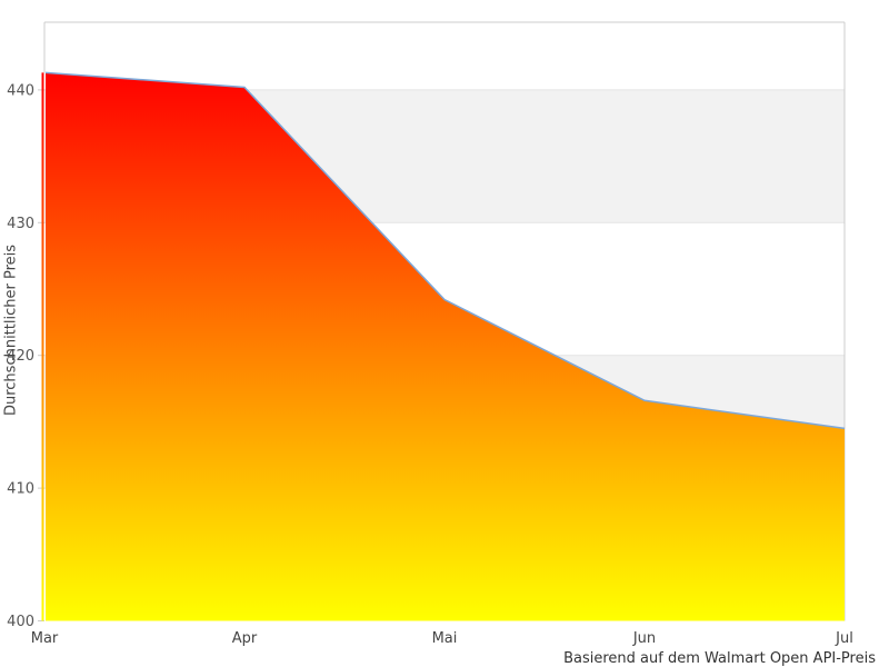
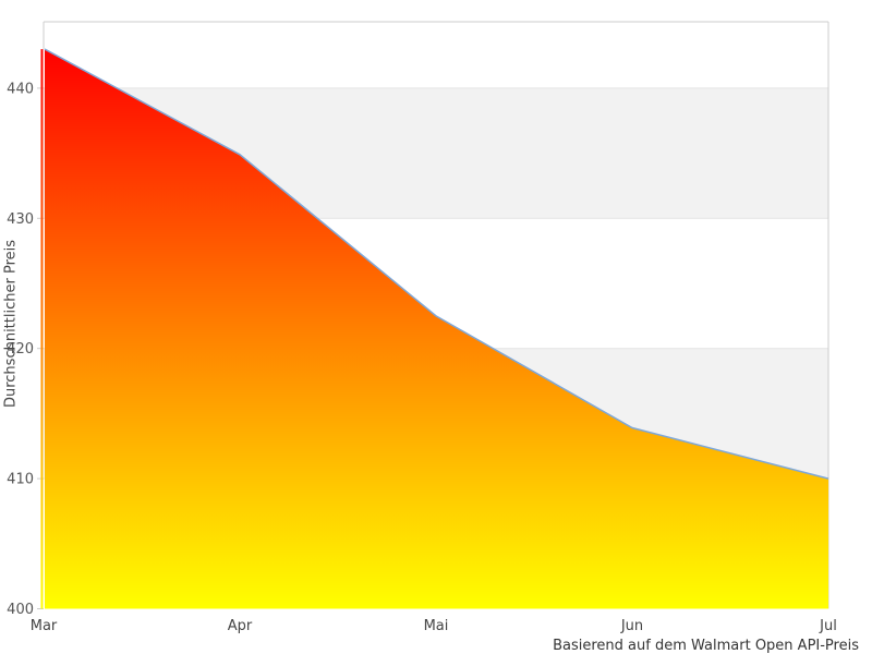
Mar: 441.3 -> 443.0
Apr: 440.2 -> 434.9
Mai: 424.2 -> 422.5
Jun: 416.6 -> 413.9
Jul: 414.5 -> 410.0
